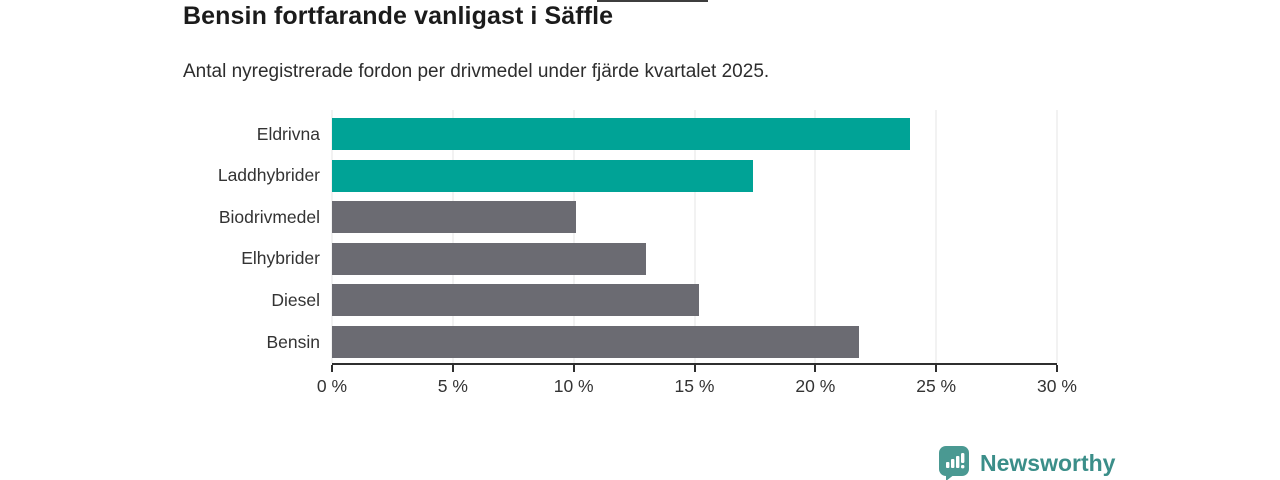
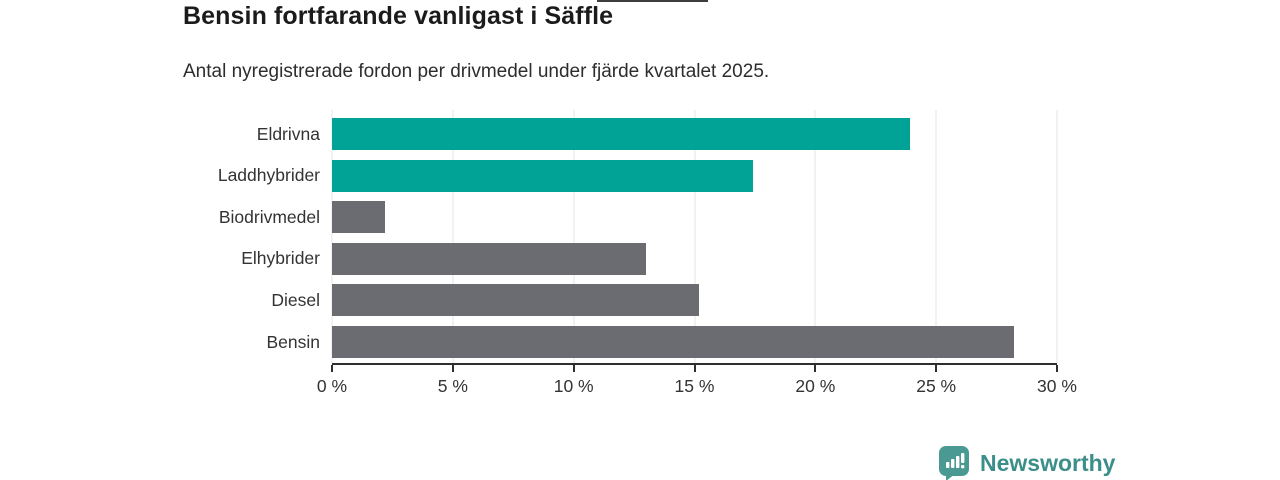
Biodrivmedel: 10.1% -> 2.2%
Bensin: 21.8% -> 28.2%
